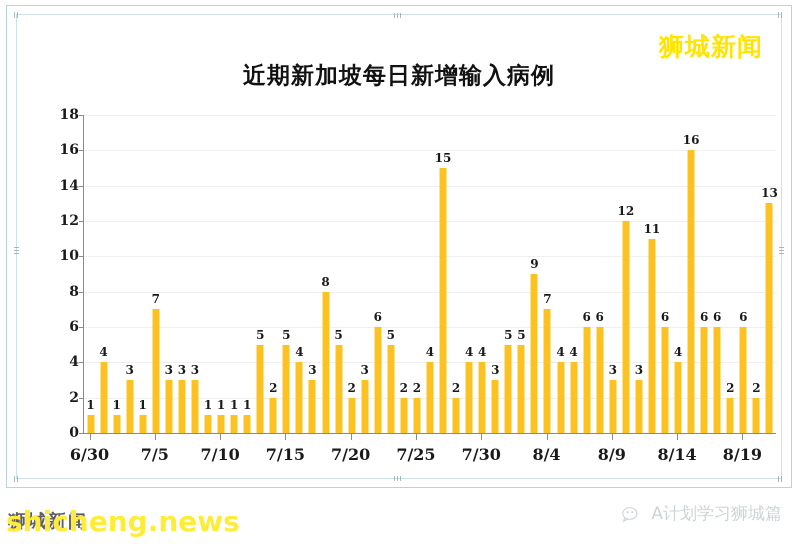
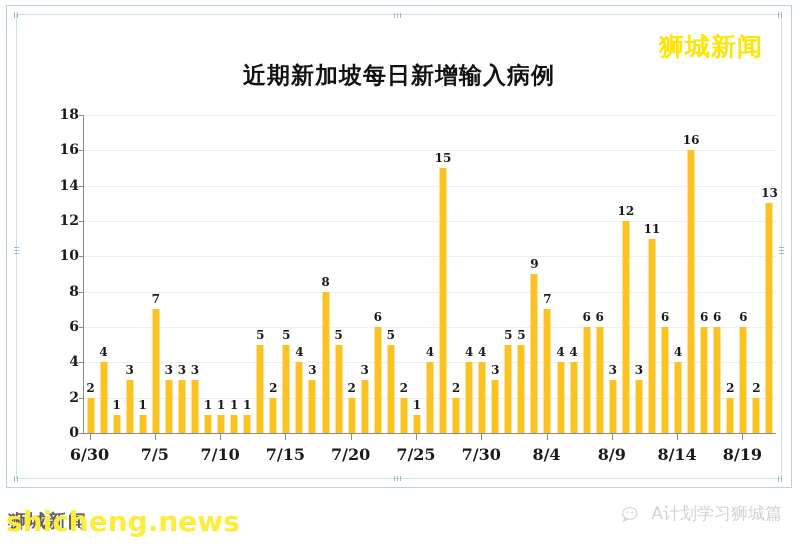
6/30: 1 -> 2
7/25: 2 -> 1
